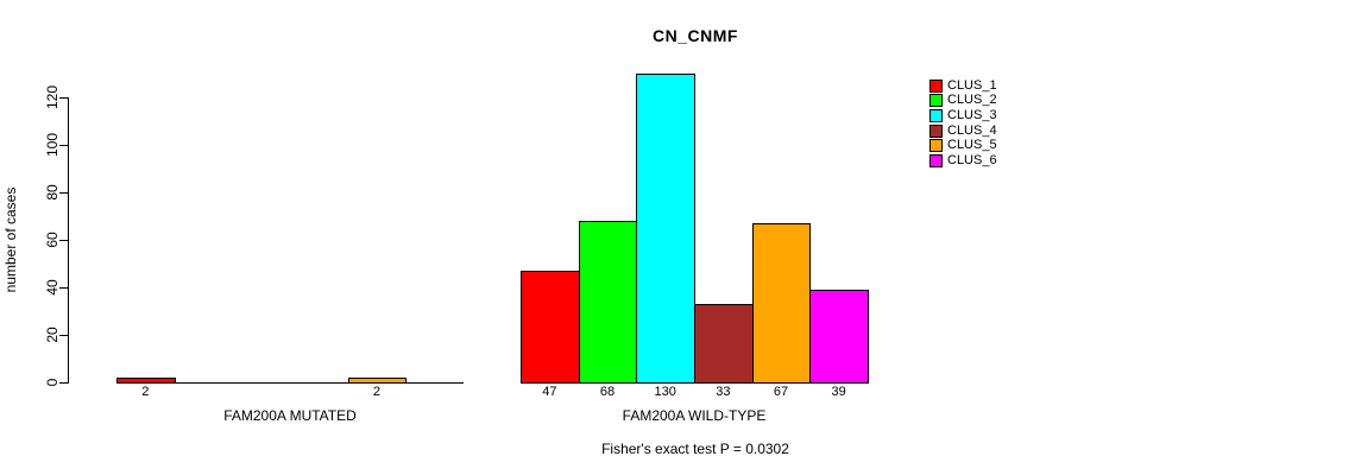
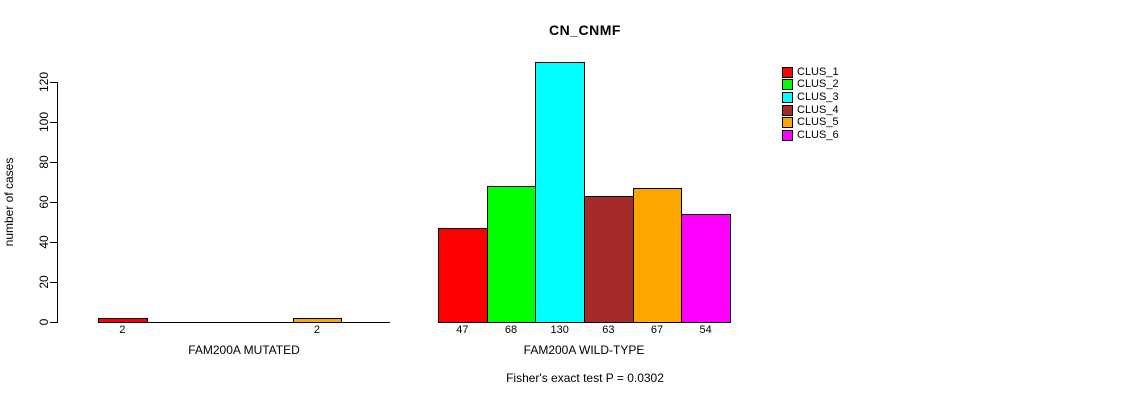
CLUS_4/FAM200A WILD-TYPE: 33 -> 63
CLUS_6/FAM200A WILD-TYPE: 39 -> 54
